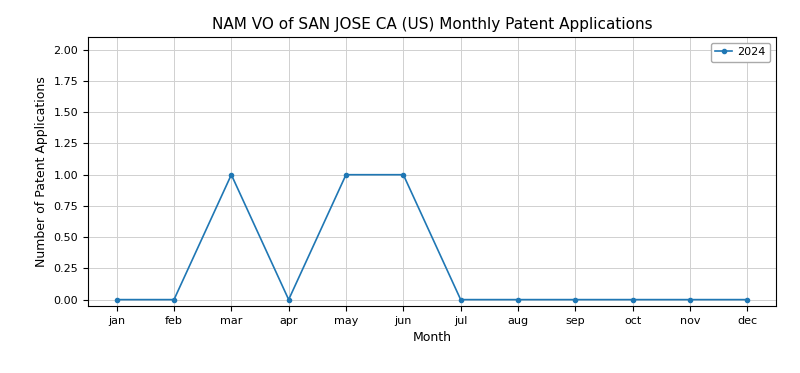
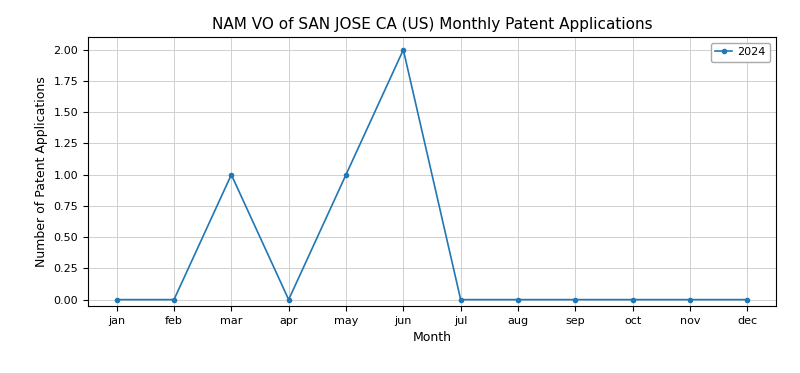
jun: 1 -> 2
